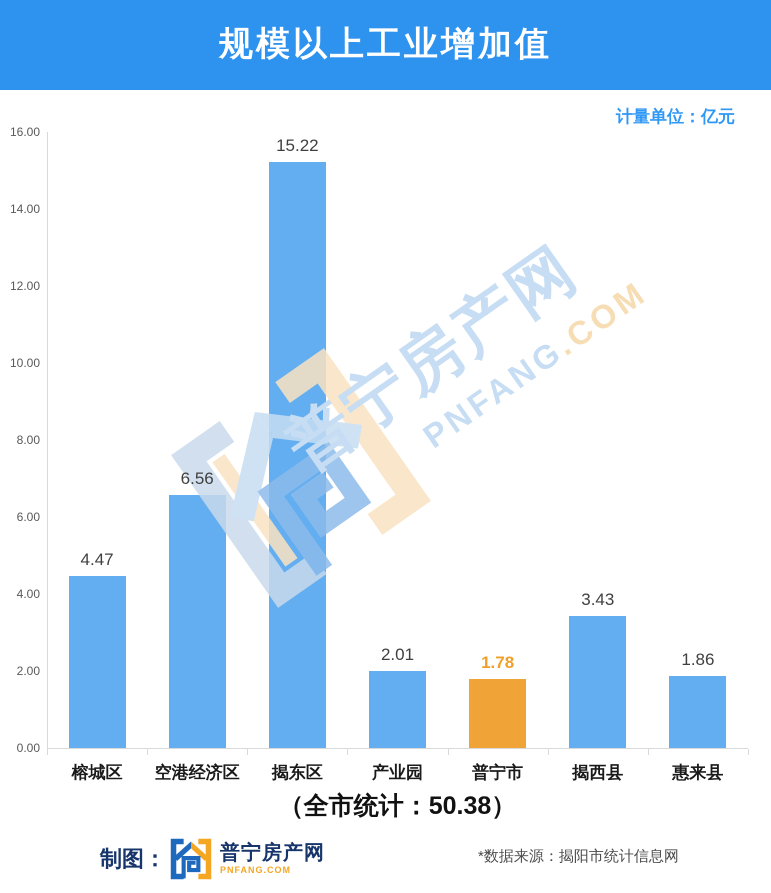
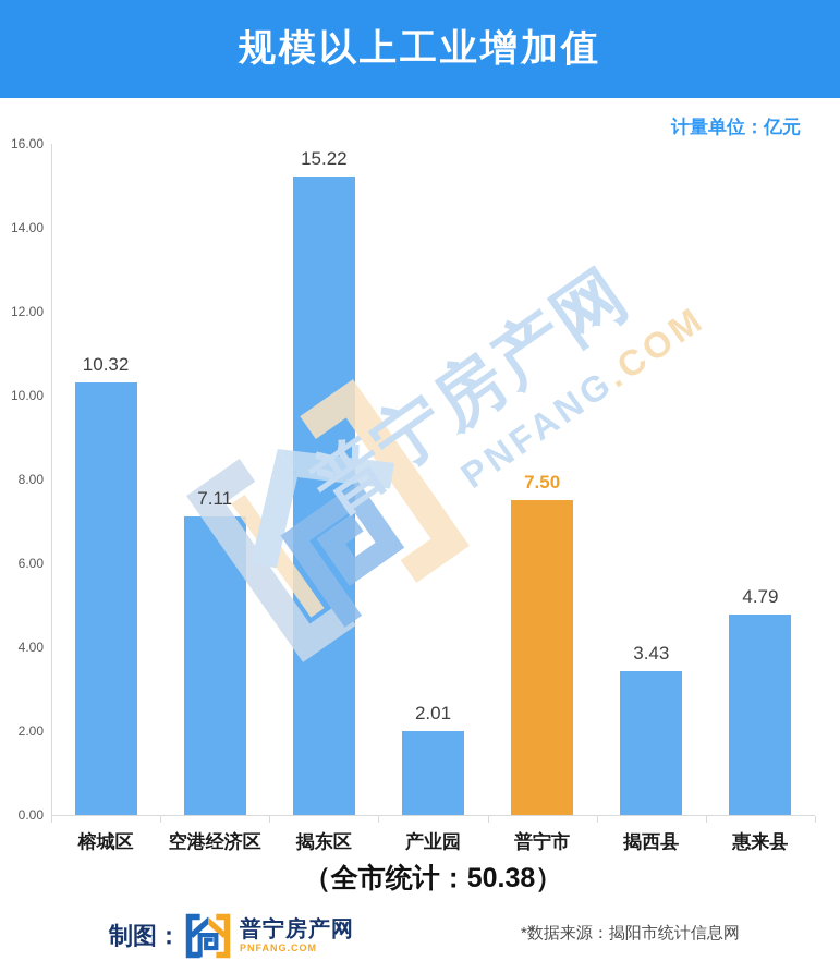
榕城区: 4.47 -> 10.32
空港经济区: 6.56 -> 7.11
普宁市: 1.78 -> 7.50
惠来县: 1.86 -> 4.79
